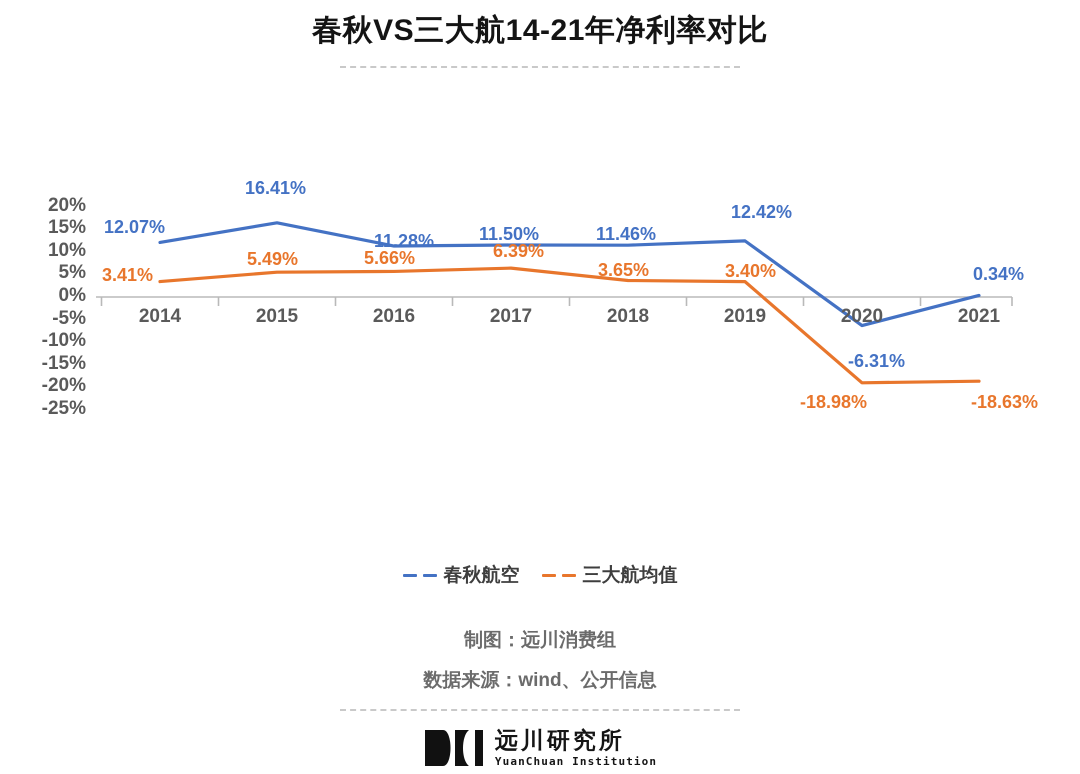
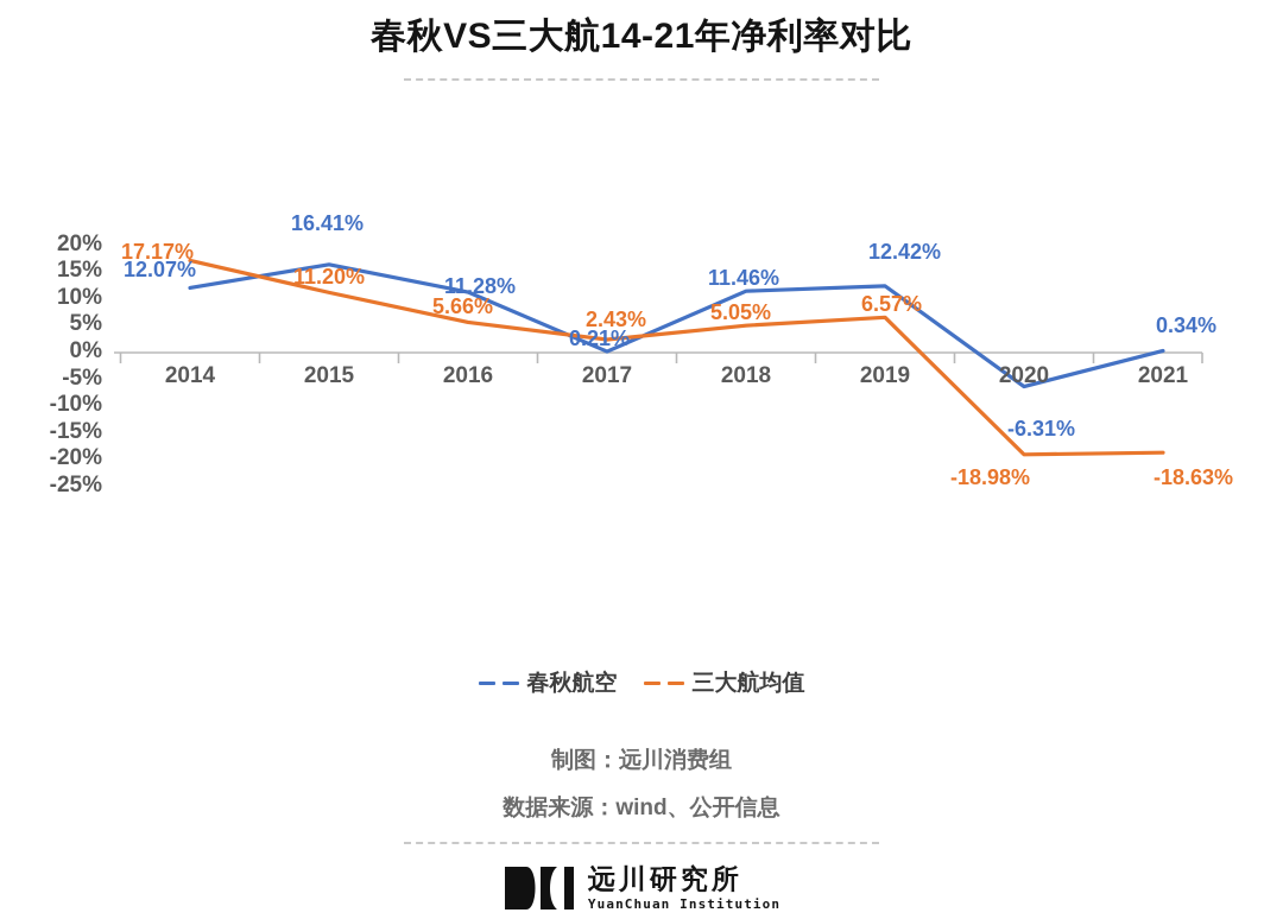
三大航均值/2014: 3.41% -> 17.17%
三大航均值/2015: 5.49% -> 11.20%
春秋航空/2017: 11.50% -> 0.21%
三大航均值/2017: 6.39% -> 2.43%
三大航均值/2018: 3.65% -> 5.05%
三大航均值/2019: 3.40% -> 6.57%
